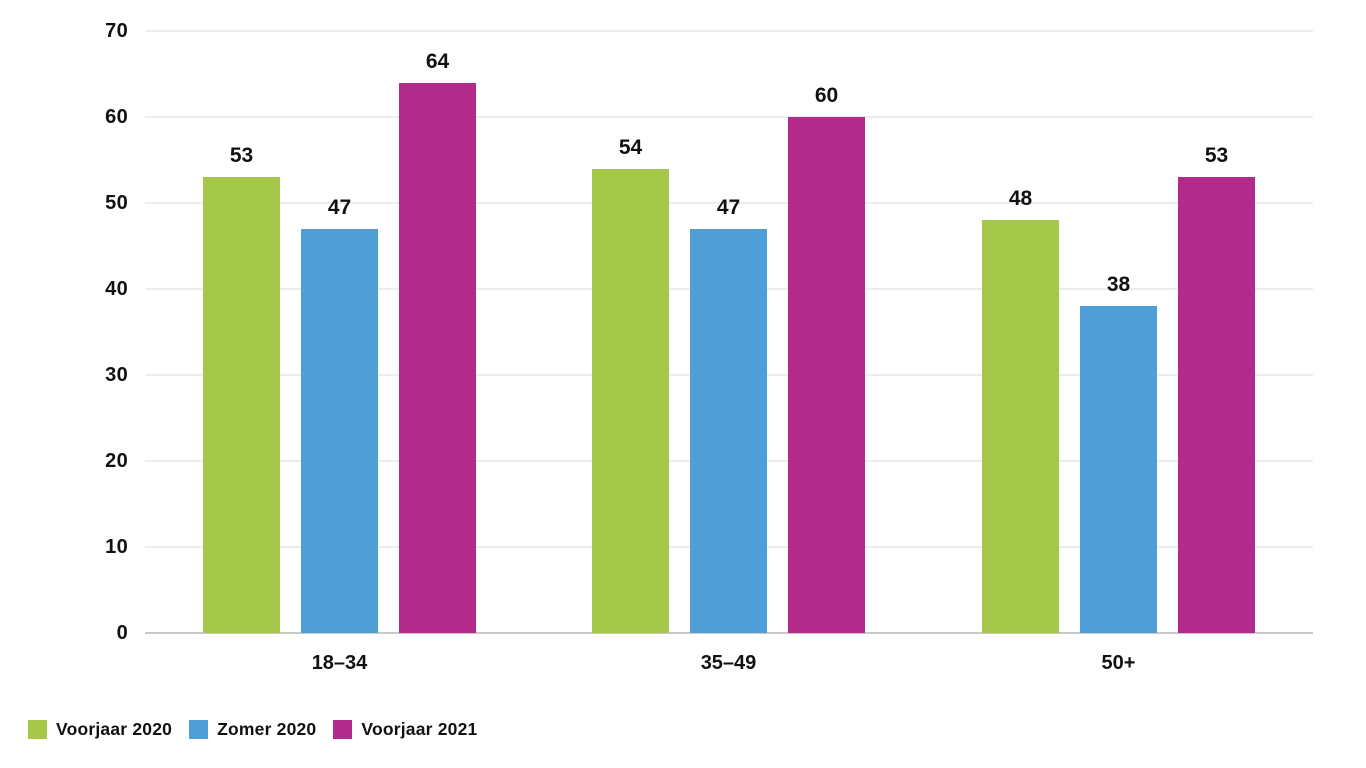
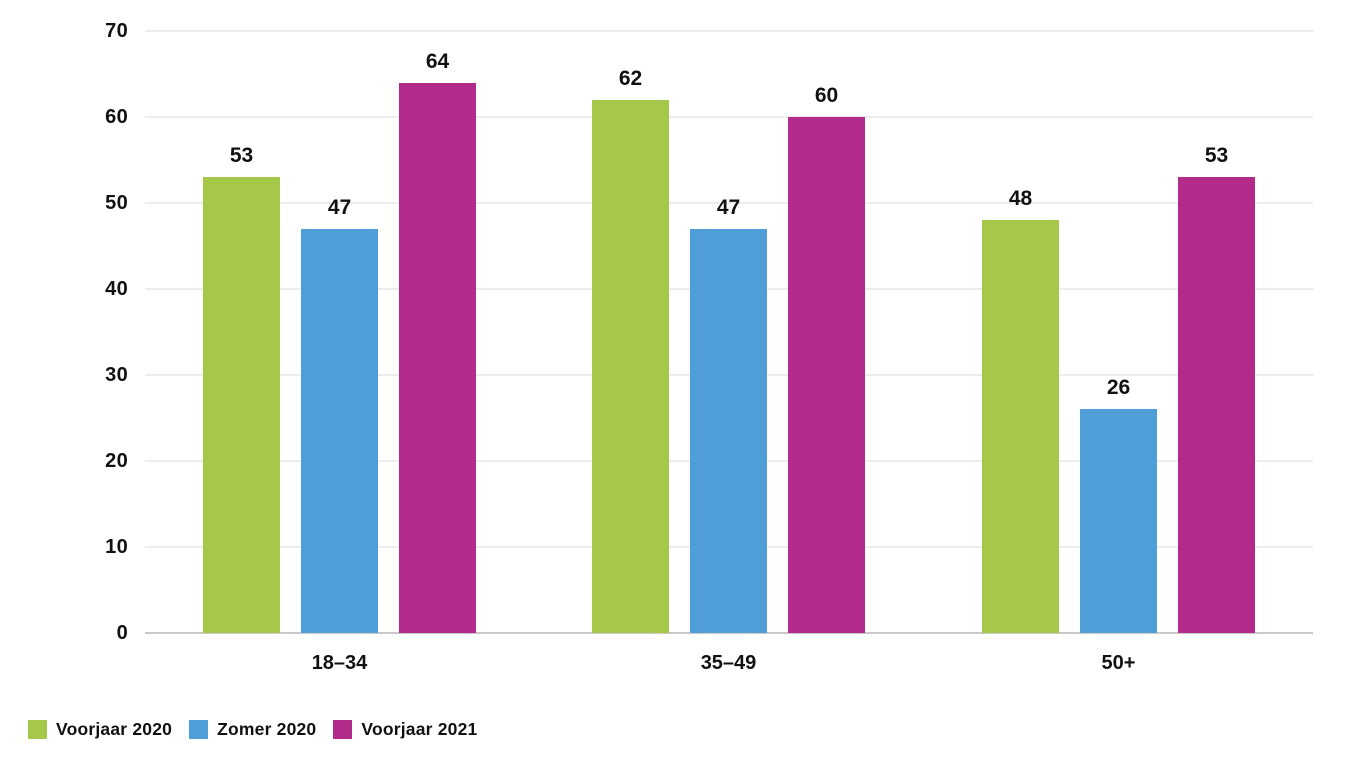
Voorjaar 2020/35–49: 54 -> 62
Zomer 2020/50+: 38 -> 26
